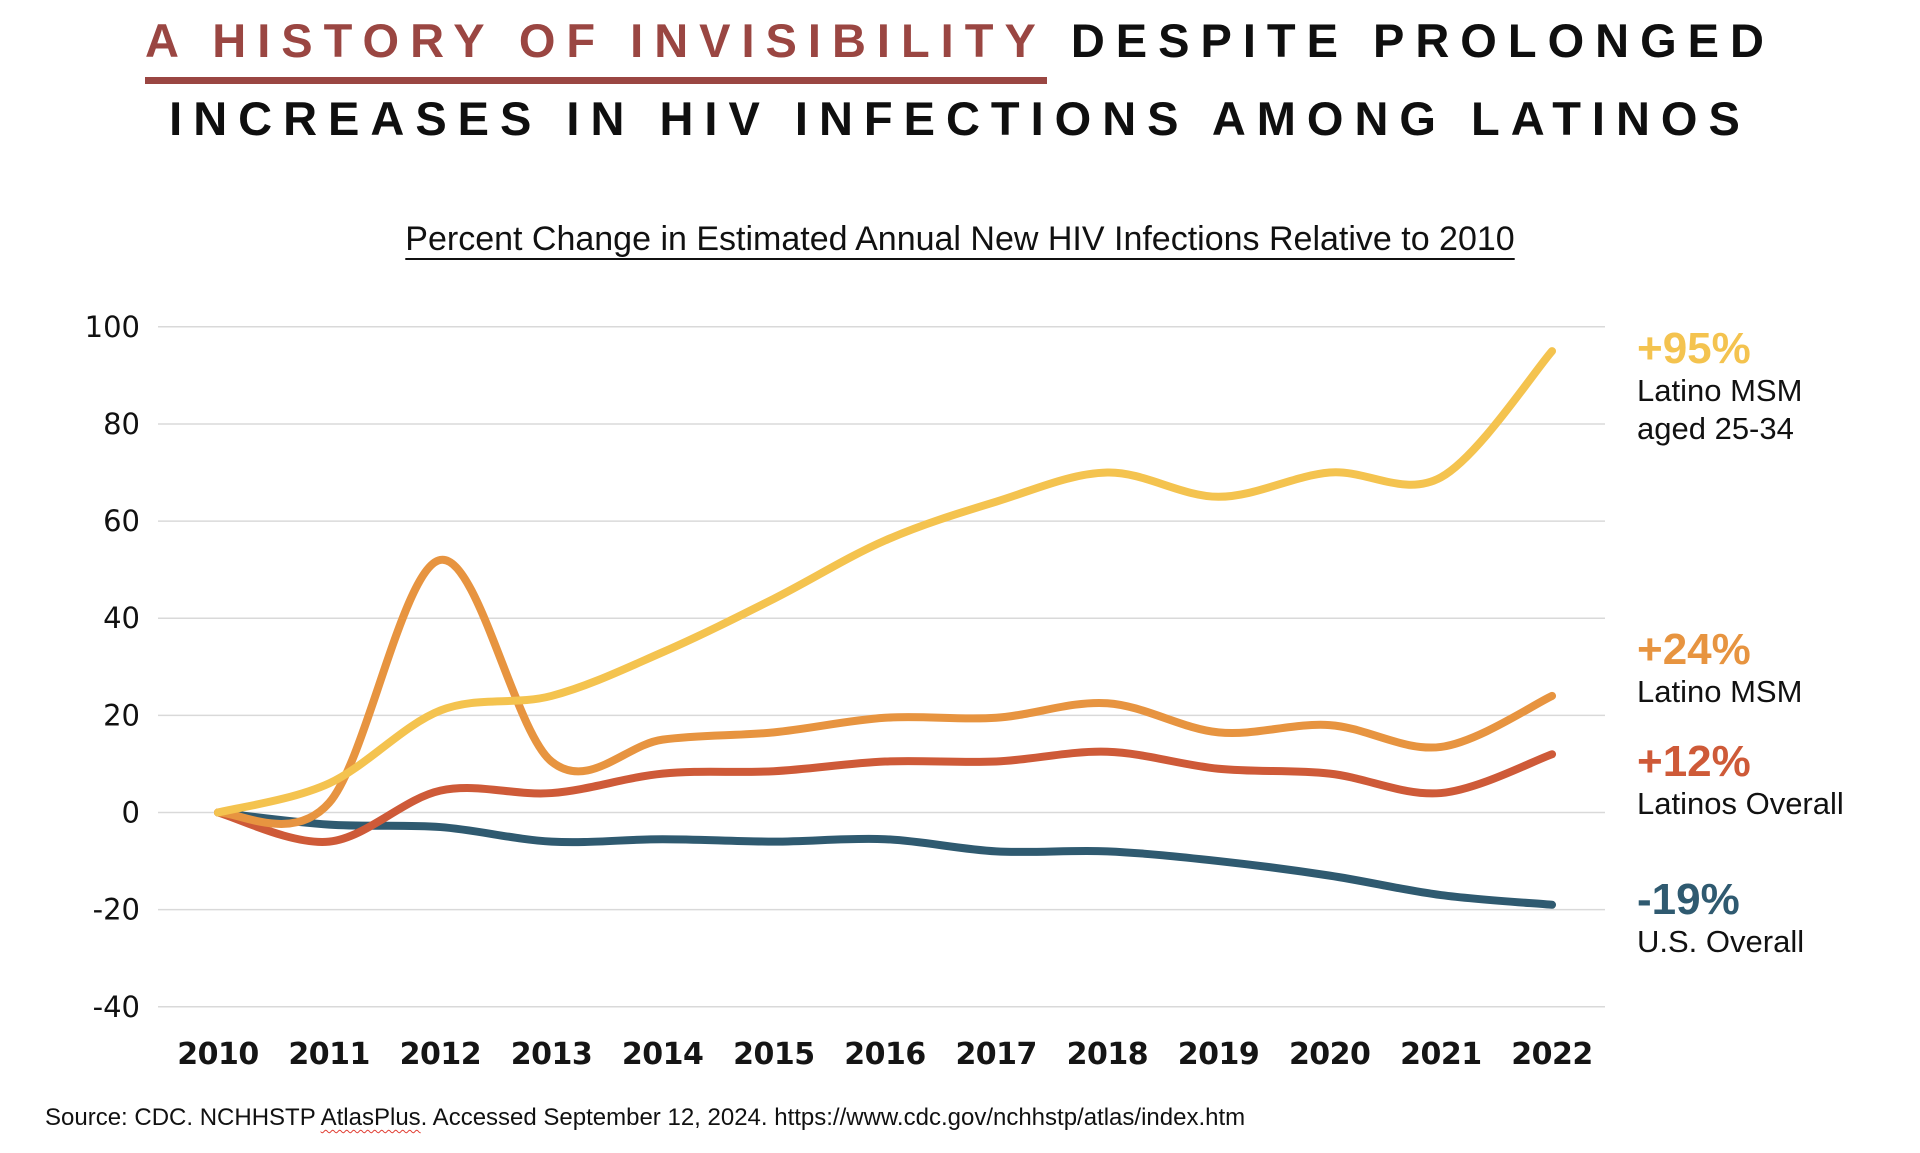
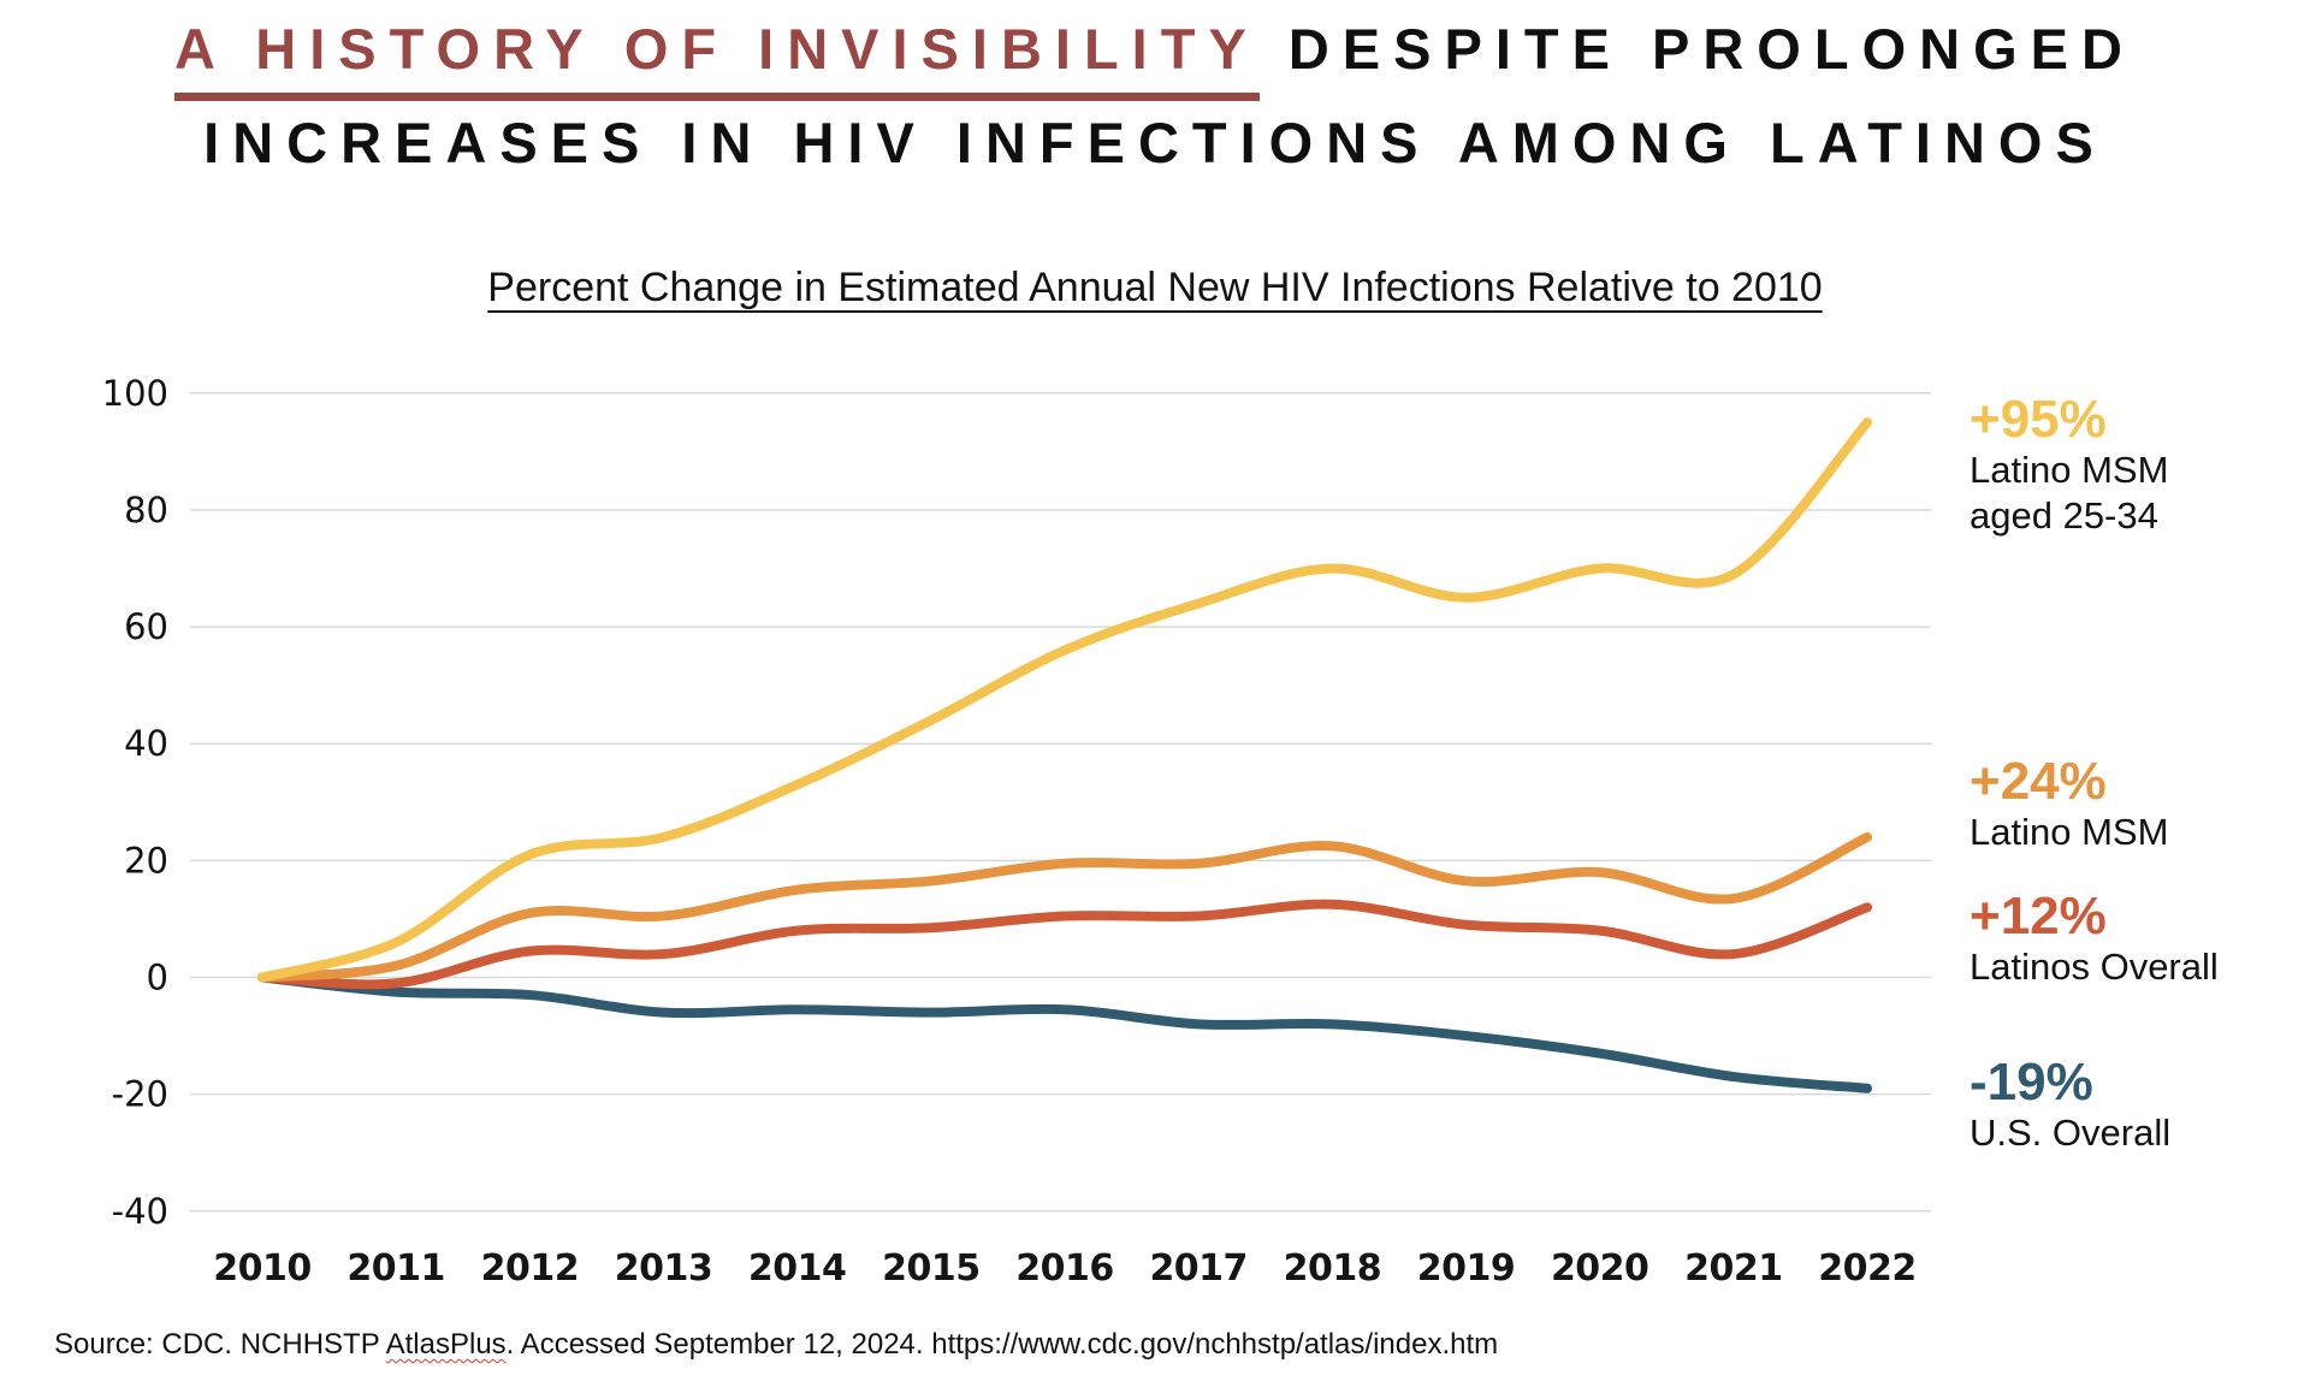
Latinos Overall/2011: -6 -> -1
Latino MSM/2012: 52 -> 11
